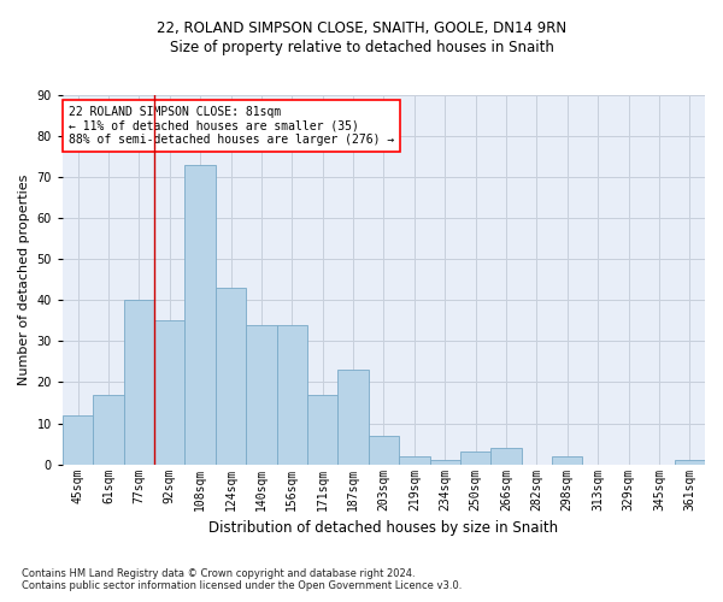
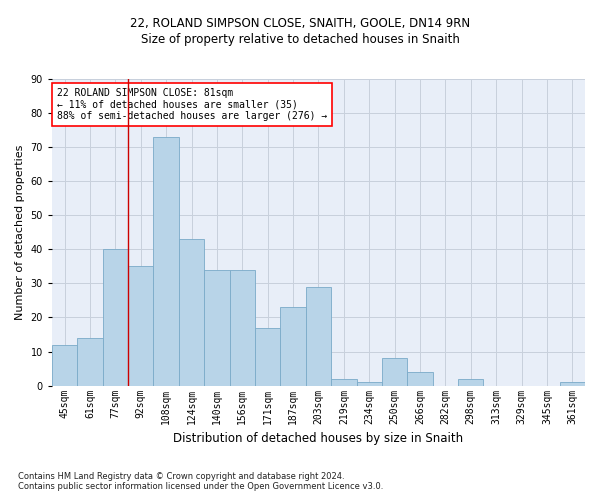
61sqm: 17 -> 14
203sqm: 7 -> 29
250sqm: 3 -> 8
